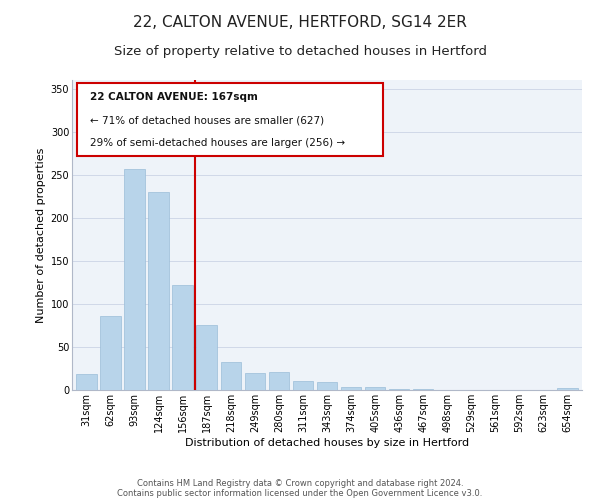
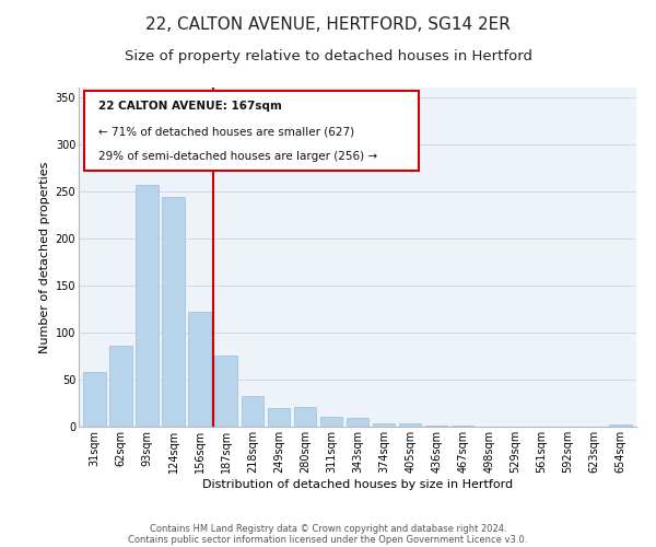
31sqm: 19 -> 58
124sqm: 230 -> 244
